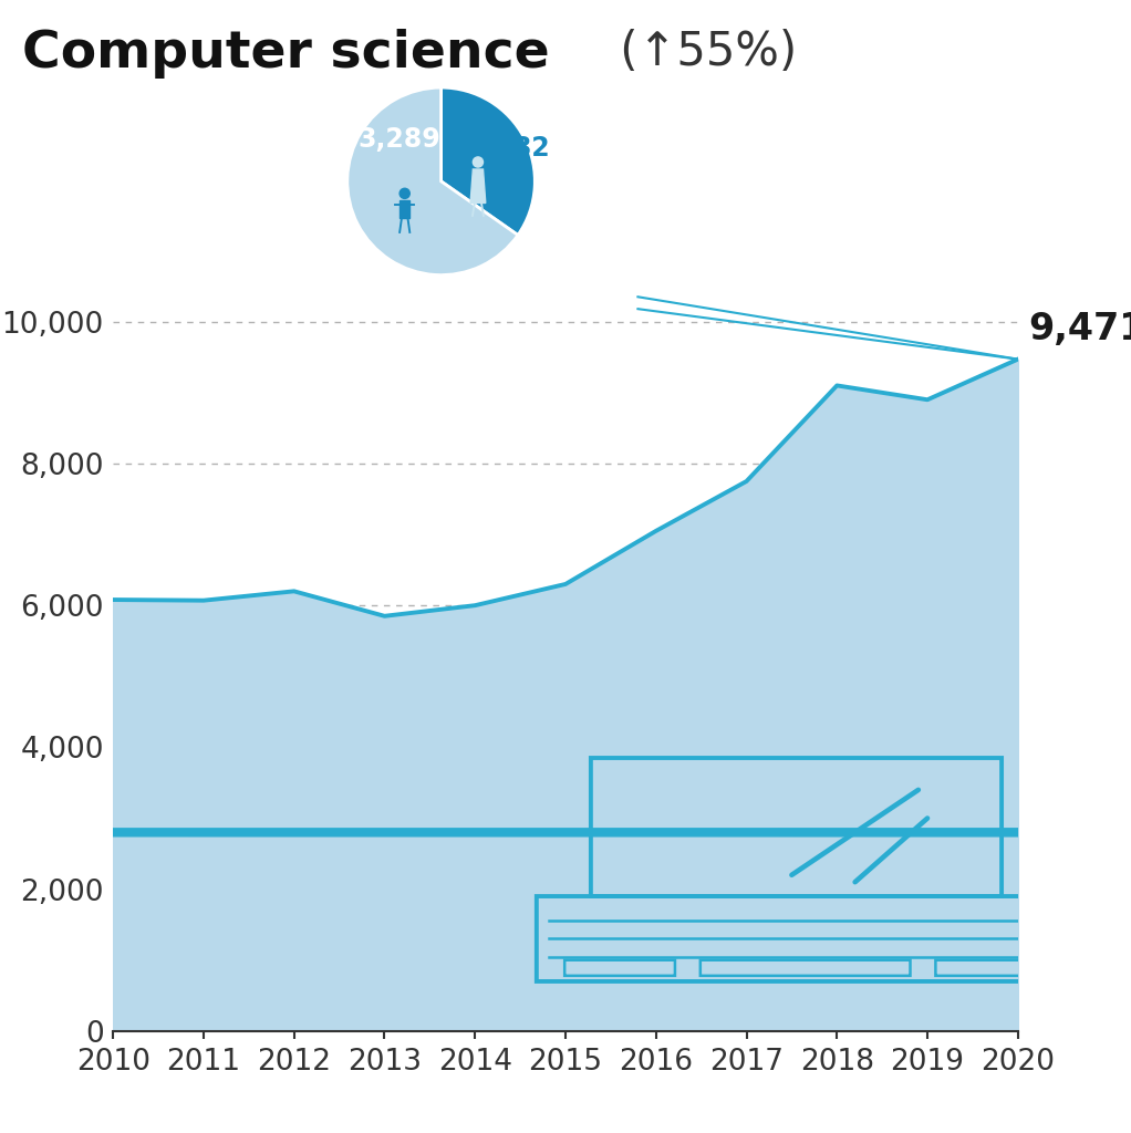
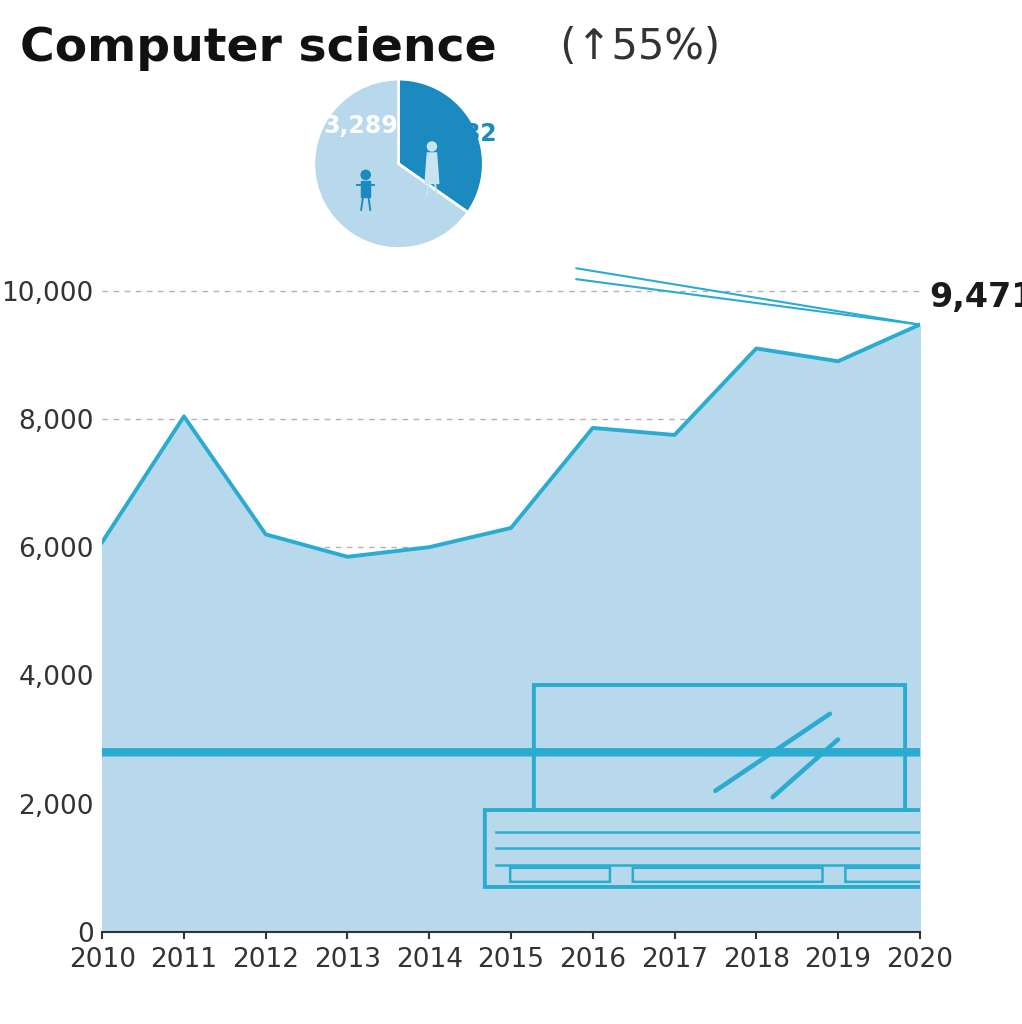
2011: 6,070 -> 8,040
2016: 7,050 -> 7,860
